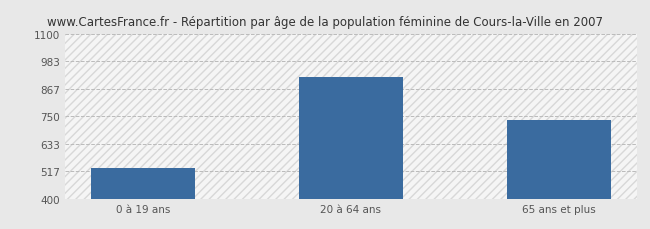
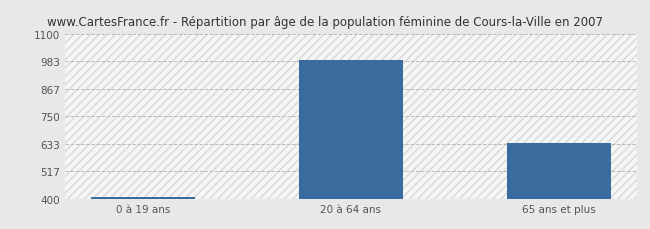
0 à 19 ans: 530 -> 407
20 à 64 ans: 915 -> 990
65 ans et plus: 735 -> 638
